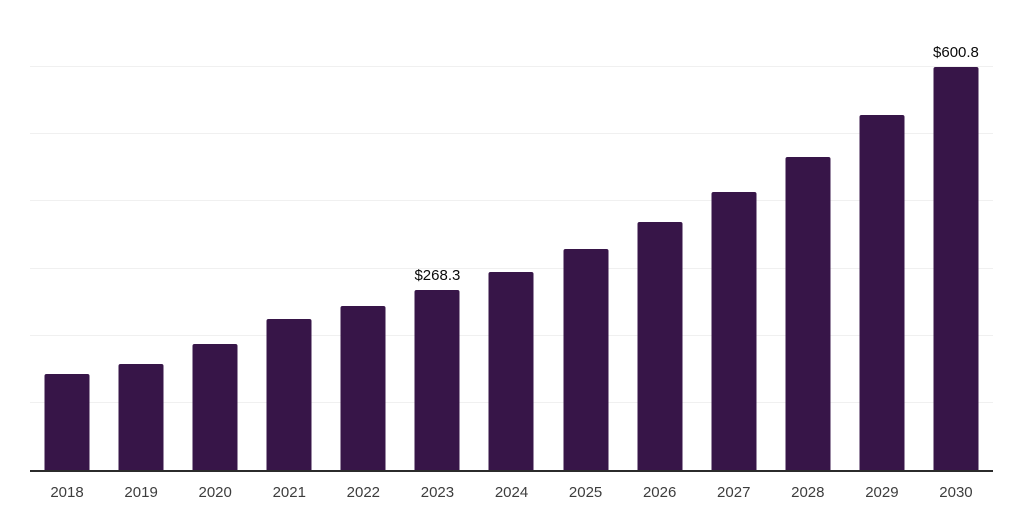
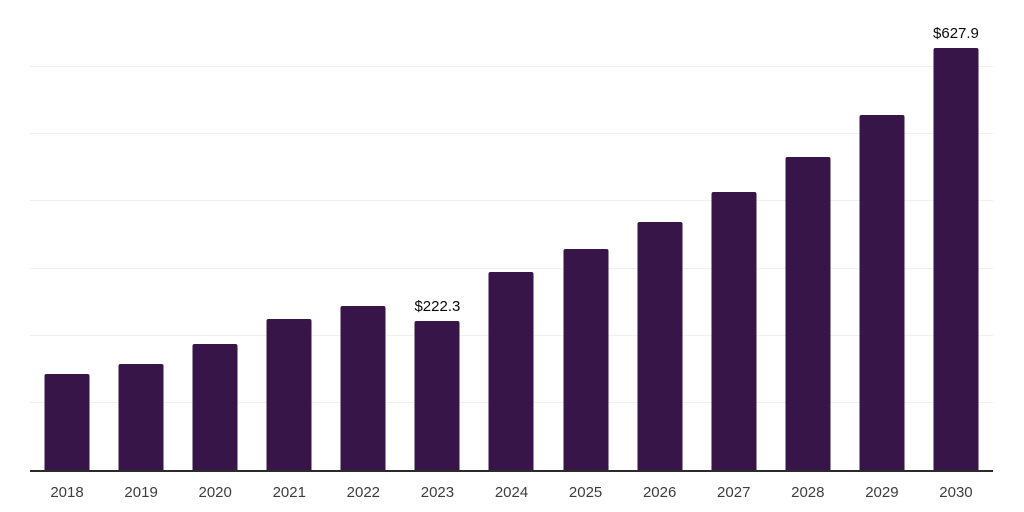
2023: $268.3 -> $222.3
2030: $600.8 -> $627.9
